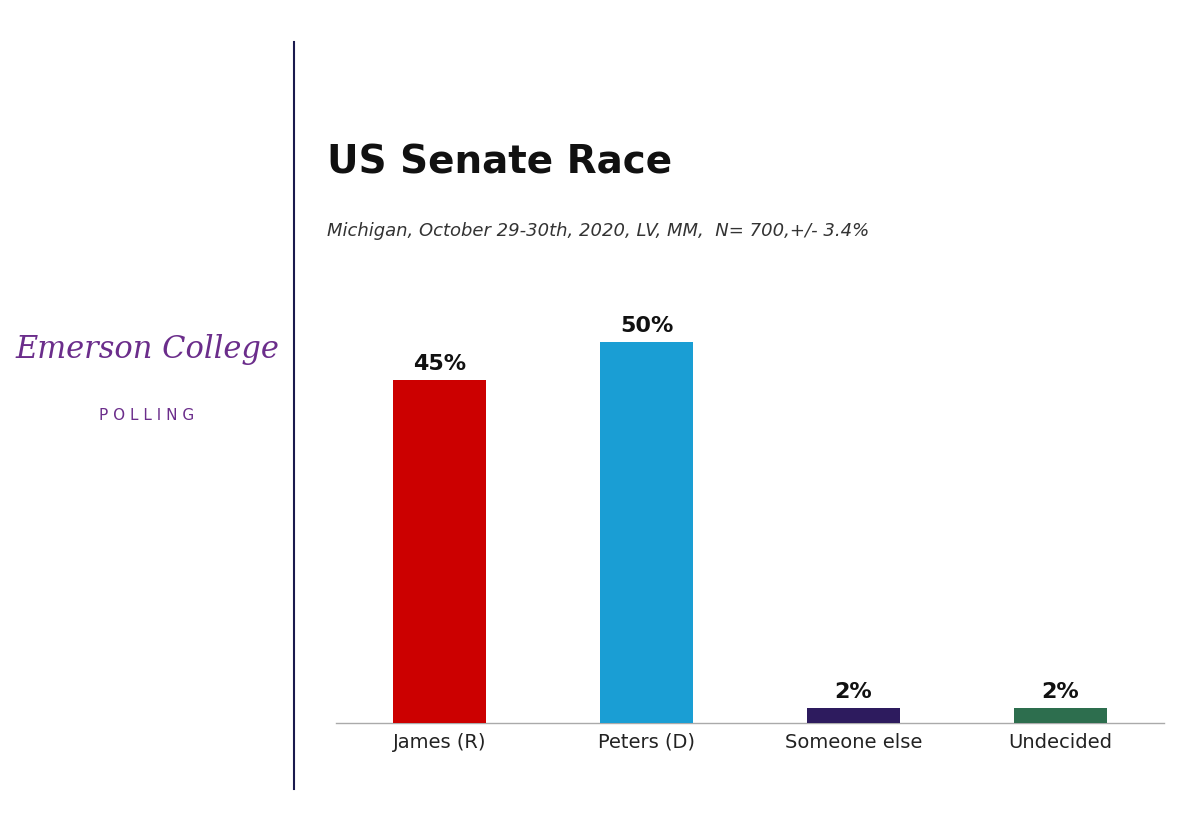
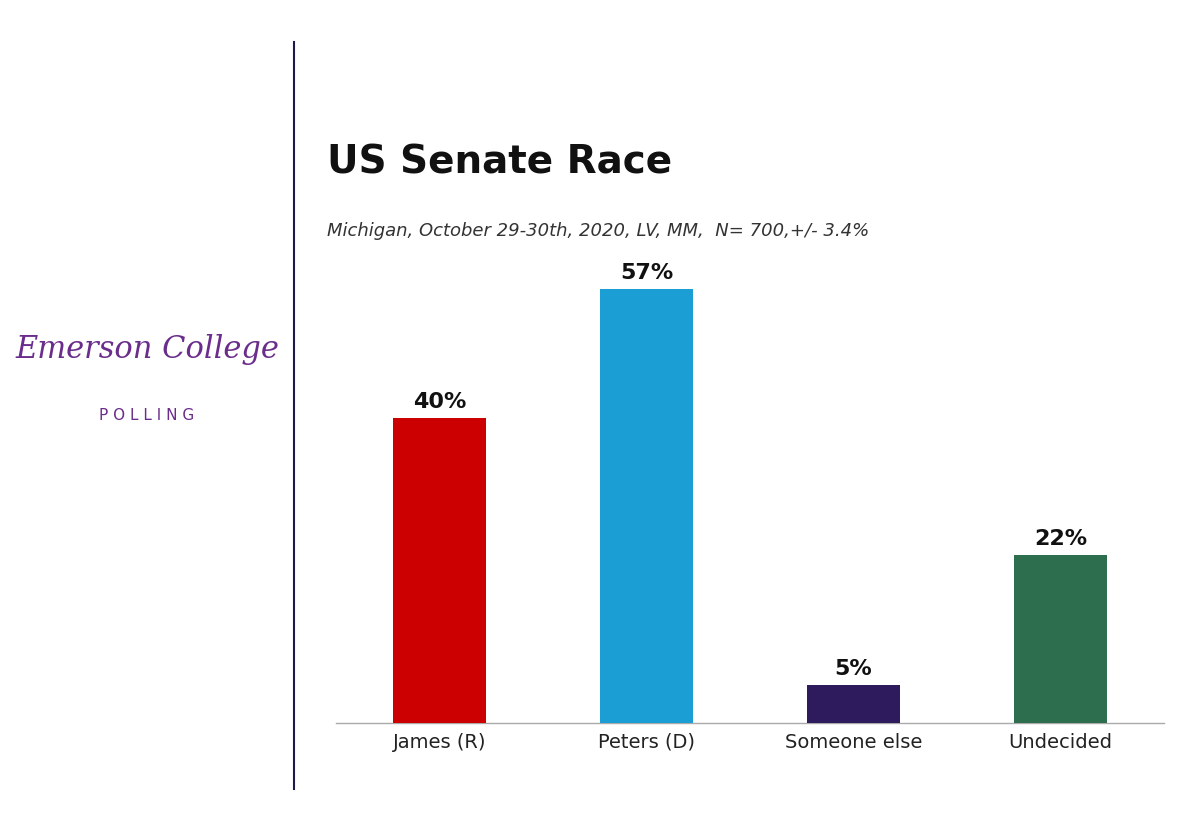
James (R): 45% -> 40%
Peters (D): 50% -> 57%
Someone else: 2% -> 5%
Undecided: 2% -> 22%
